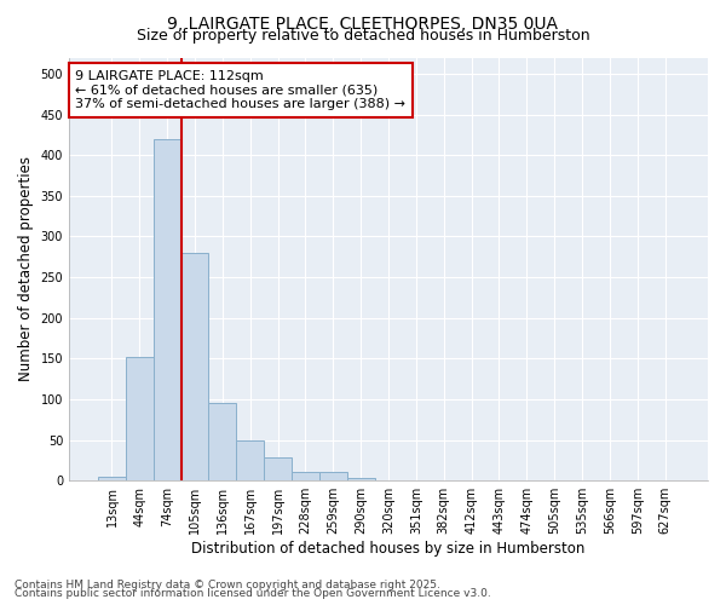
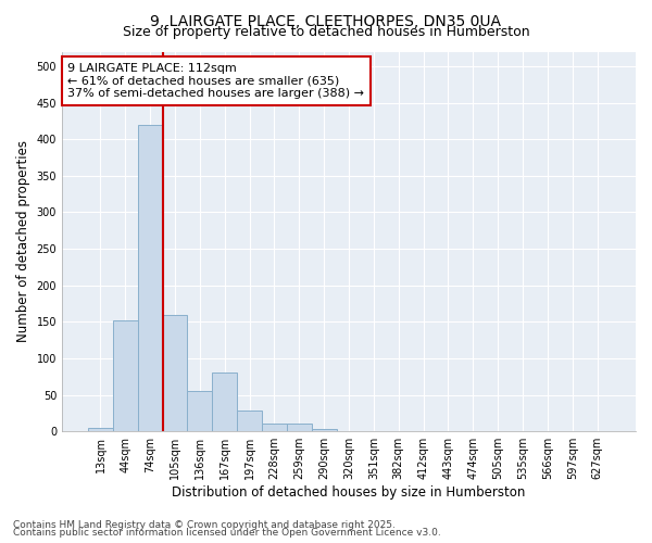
105sqm: 280 -> 160
136sqm: 95 -> 56
167sqm: 50 -> 80
